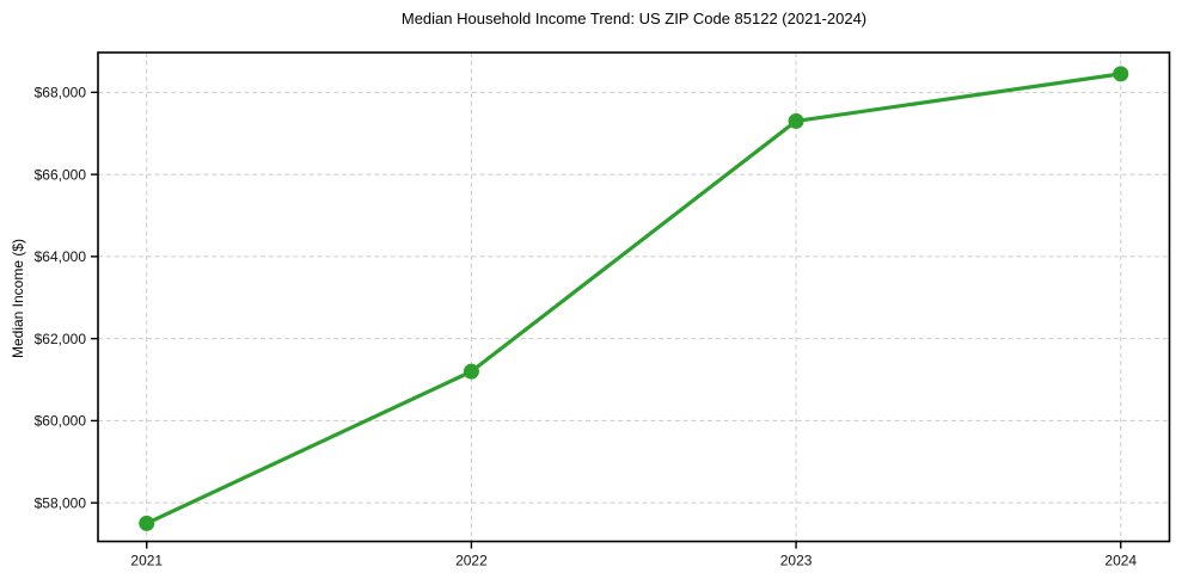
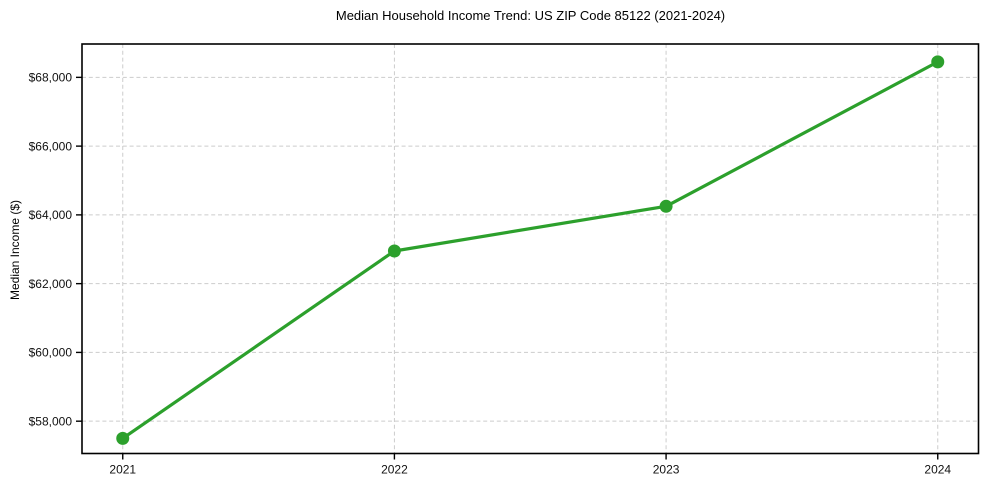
2022: $61200 -> $63000
2023: $67300 -> $64200
